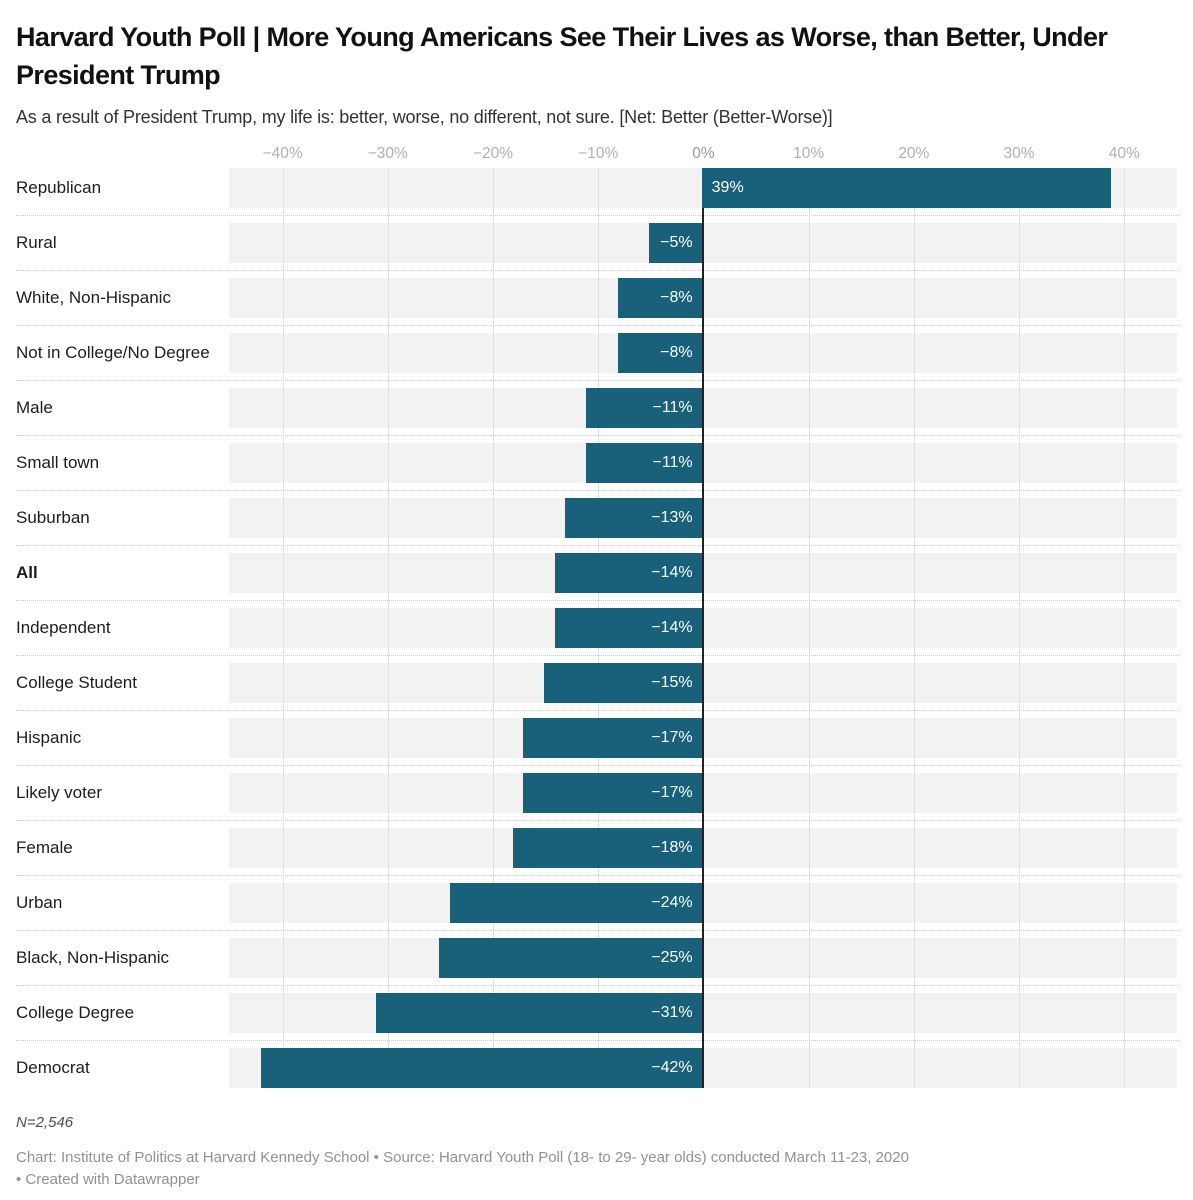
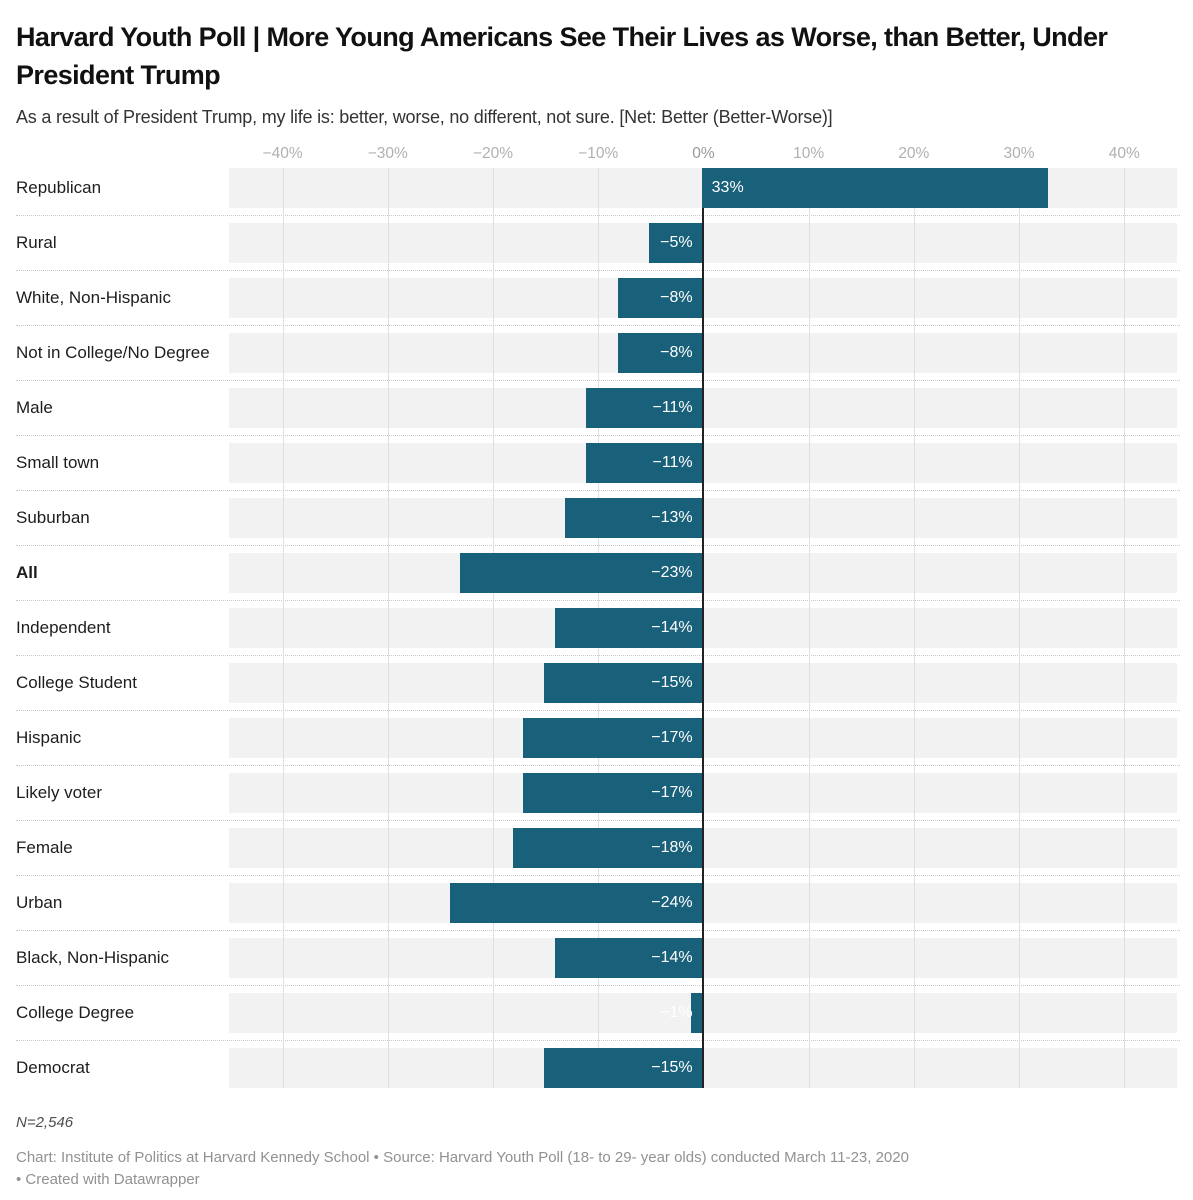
Republican: 39% -> 33%
All: −14% -> −23%
Black, Non-Hispanic: −25% -> −14%
College Degree: −31% -> −1%
Democrat: −42% -> −15%
